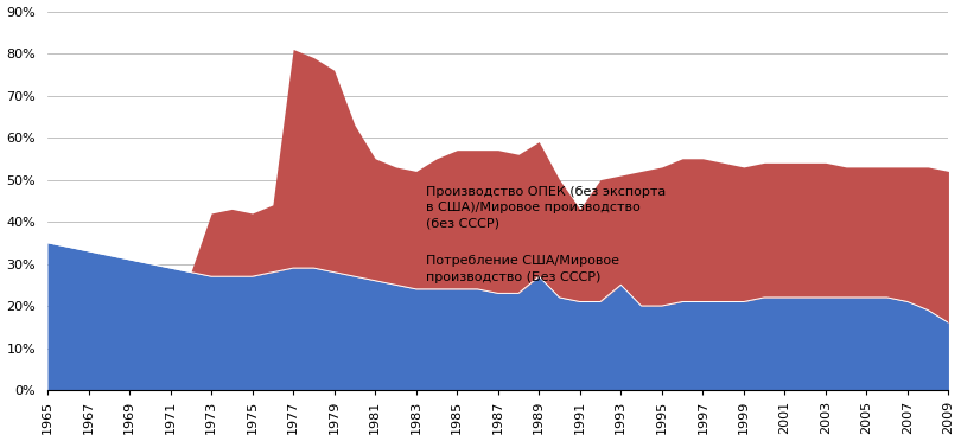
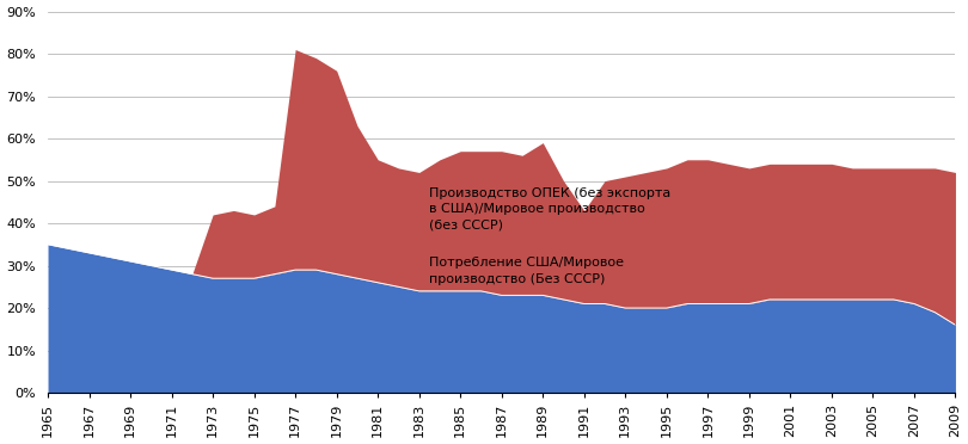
1989: 27% -> 23%
1993: 25% -> 20%
